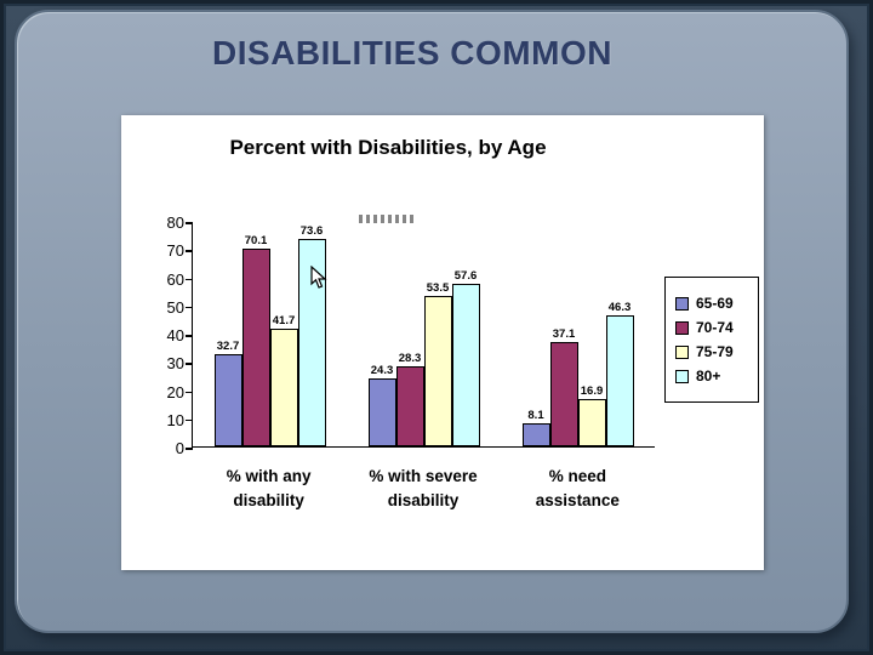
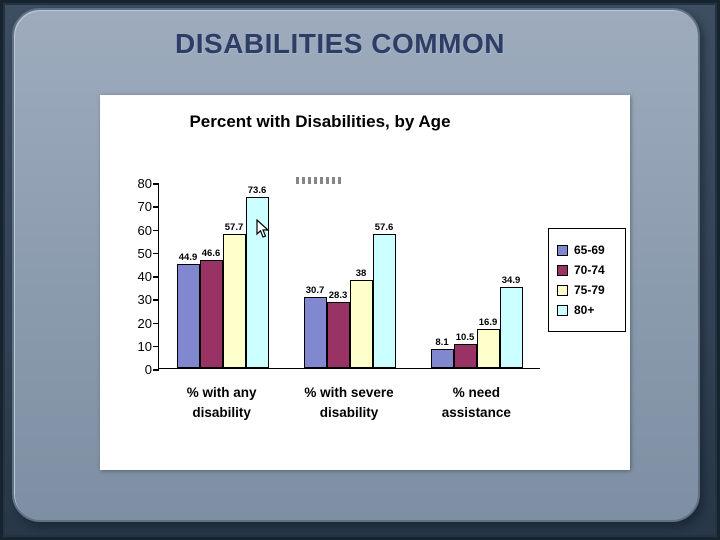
65-69/% with any disability: 32.7 -> 44.9
70-74/% with any disability: 70.1 -> 46.6
75-79/% with any disability: 41.7 -> 57.7
65-69/% with severe disability: 24.3 -> 30.7
75-79/% with severe disability: 53.5 -> 38
70-74/% need assistance: 37.1 -> 10.5
80+/% need assistance: 46.3 -> 34.9
